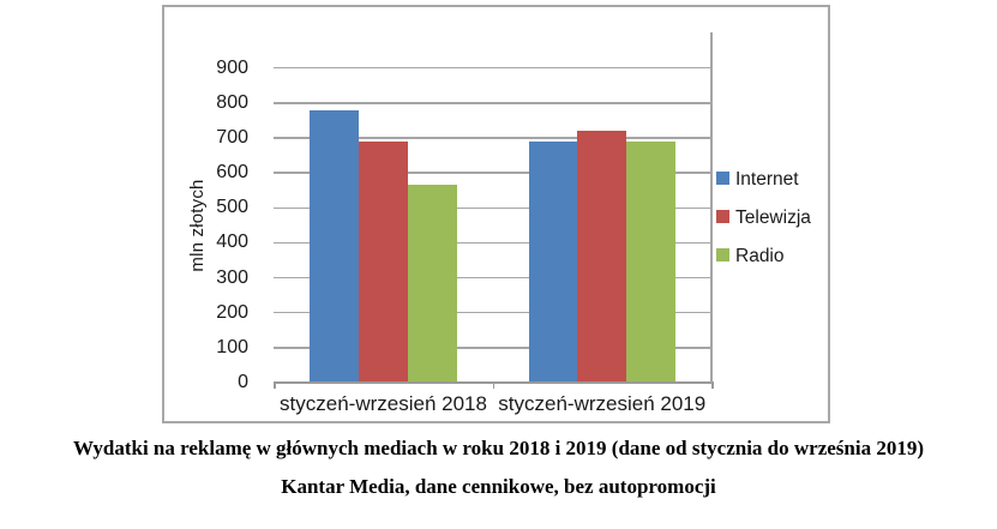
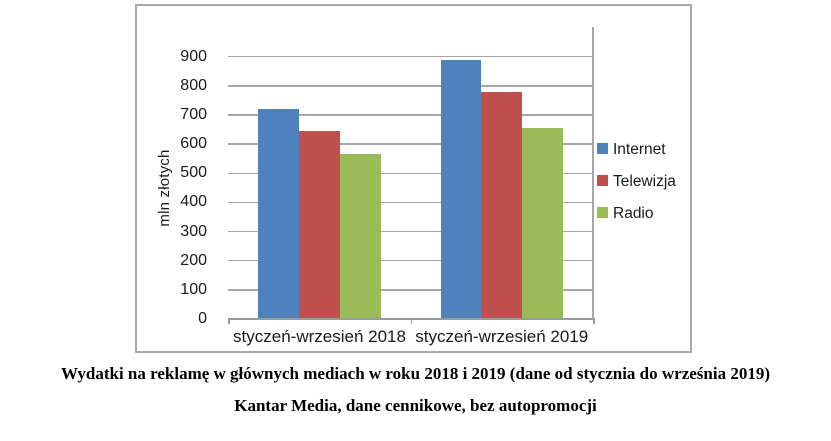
Internet/styczeń-wrzesień 2018: 780 -> 720
Telewizja/styczeń-wrzesień 2018: 690 -> 640
Internet/styczeń-wrzesień 2019: 690 -> 890
Telewizja/styczeń-wrzesień 2019: 720 -> 780
Radio/styczeń-wrzesień 2019: 690 -> 660
